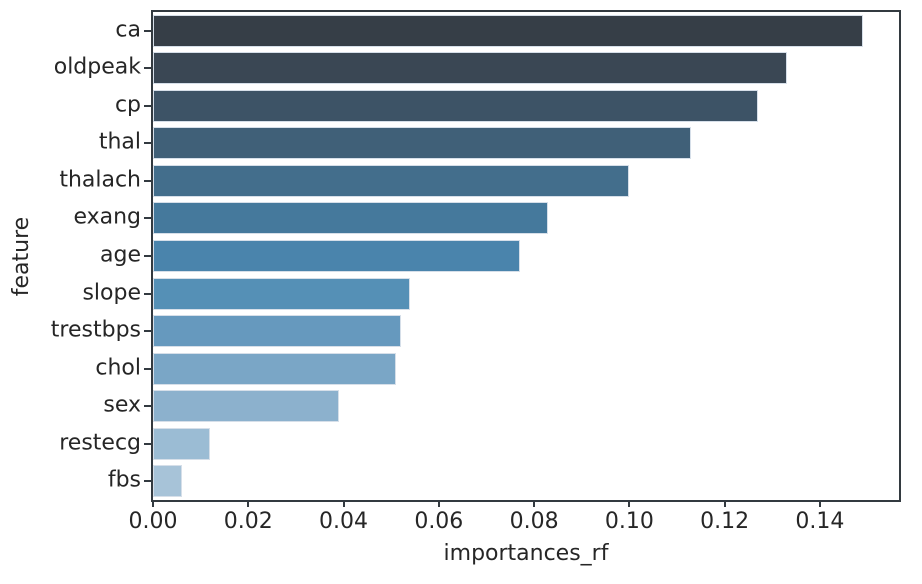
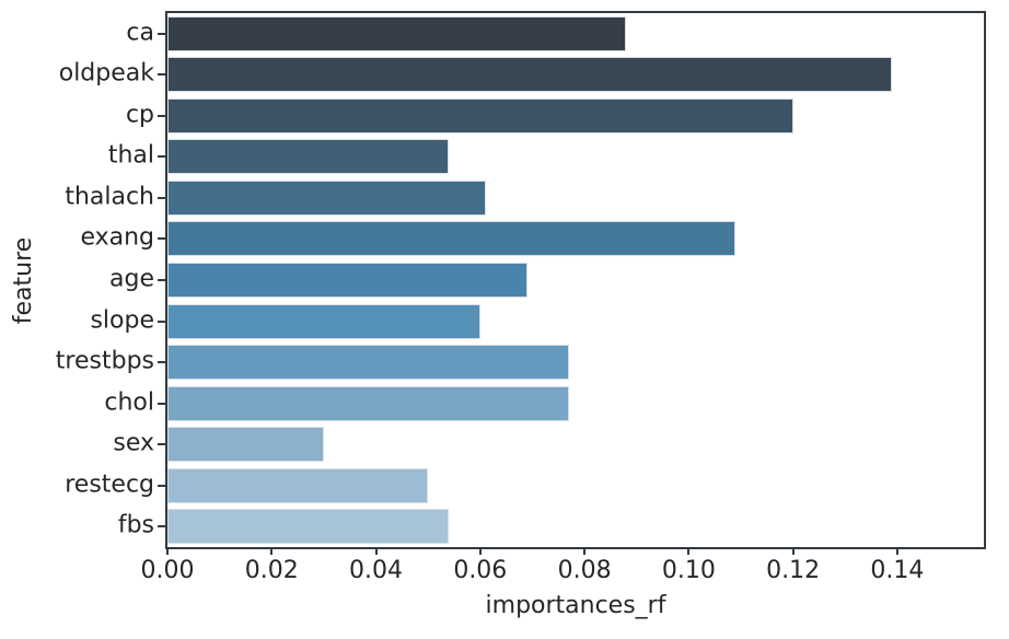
ca: 0.149 -> 0.088
oldpeak: 0.133 -> 0.139
cp: 0.127 -> 0.120
thal: 0.113 -> 0.054
thalach: 0.100 -> 0.061
exang: 0.083 -> 0.109
age: 0.077 -> 0.069
slope: 0.054 -> 0.060
trestbps: 0.052 -> 0.077
chol: 0.051 -> 0.077
sex: 0.039 -> 0.030
restecg: 0.012 -> 0.050
fbs: 0.006 -> 0.054
